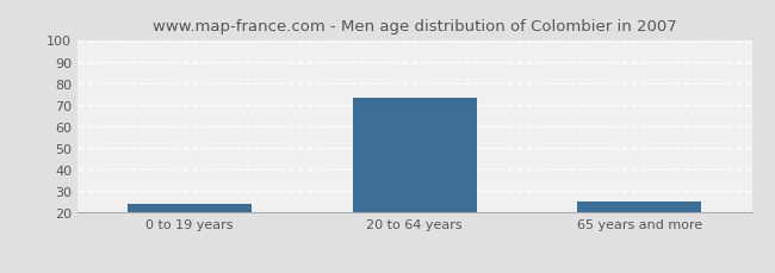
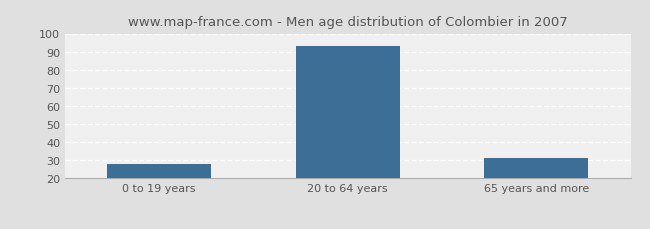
0 to 19 years: 24 -> 28
20 to 64 years: 73 -> 93
65 years and more: 25 -> 31
